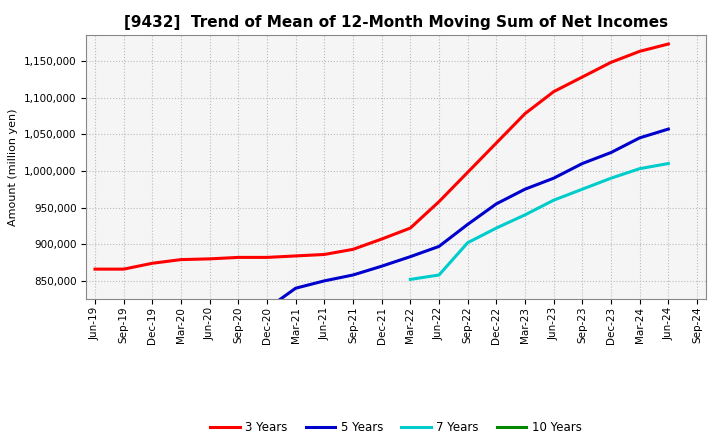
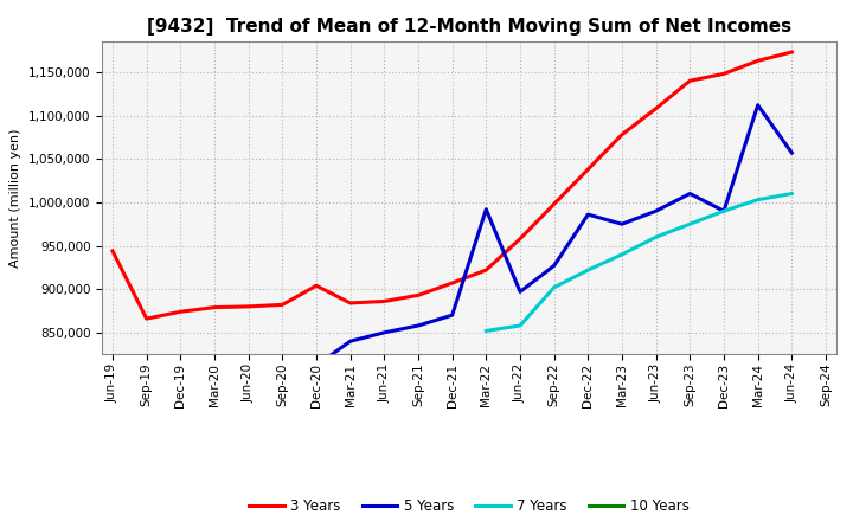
3 Years/Jun-19: 866,000 -> 944,000
3 Years/Dec-20: 882,000 -> 904,000
5 Years/Mar-22: 883,000 -> 992,000
5 Years/Dec-22: 955,000 -> 986,000
3 Years/Sep-23: 1,128,000 -> 1,140,000
5 Years/Dec-23: 1,025,000 -> 990,000
5 Years/Mar-24: 1,045,000 -> 1,112,000
